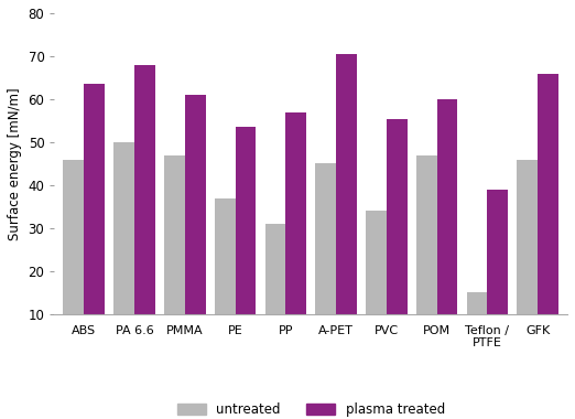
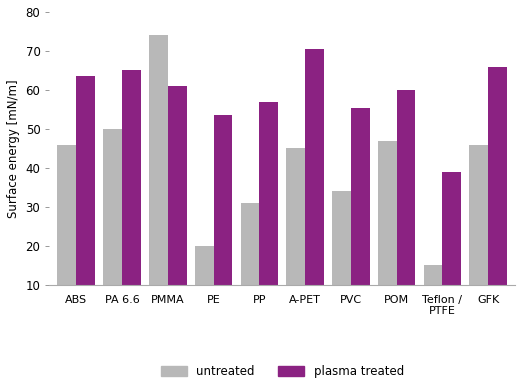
plasma treated/PA 6.6: 68.0 -> 65.0
untreated/PMMA: 47 -> 74
untreated/PE: 37 -> 20
